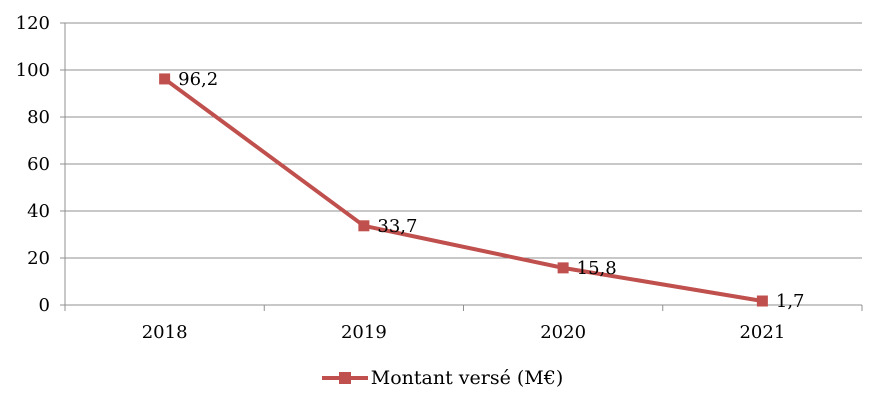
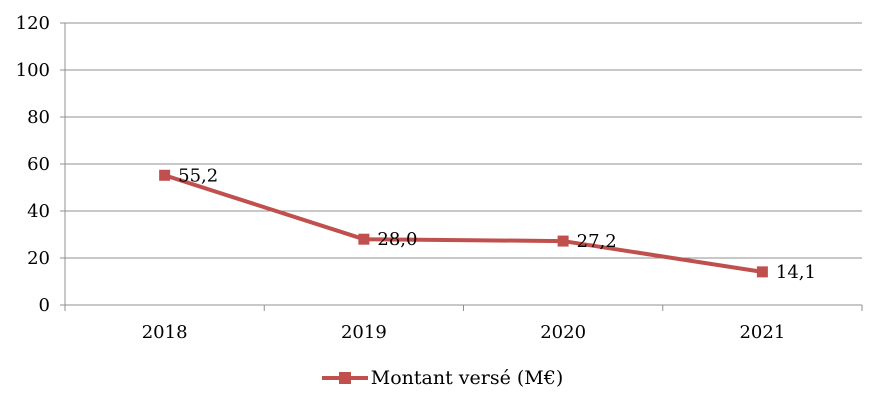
2018: 96,2 -> 55,2
2019: 33,7 -> 28,0
2020: 15,8 -> 27,2
2021: 1,7 -> 14,1
